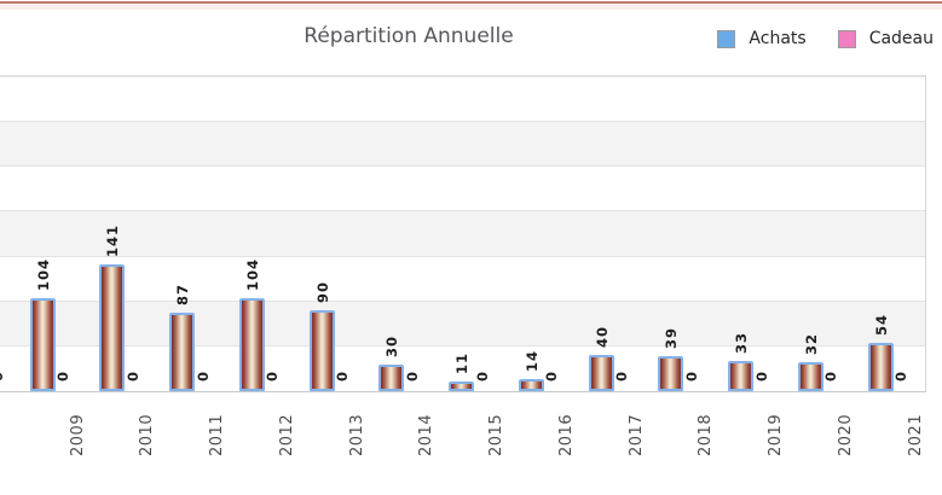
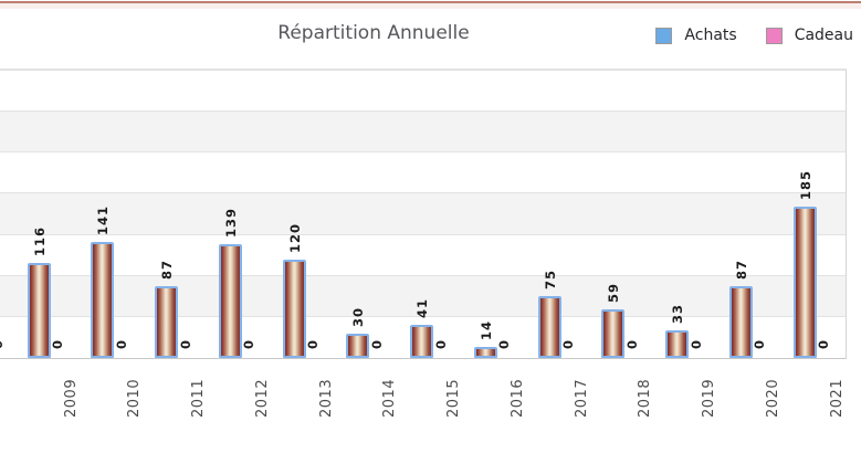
Achats/2009: 104 -> 116
Achats/2012: 104 -> 139
Achats/2013: 90 -> 120
Achats/2015: 11 -> 41
Achats/2017: 40 -> 75
Achats/2018: 39 -> 59
Achats/2020: 32 -> 87
Achats/2021: 54 -> 185
